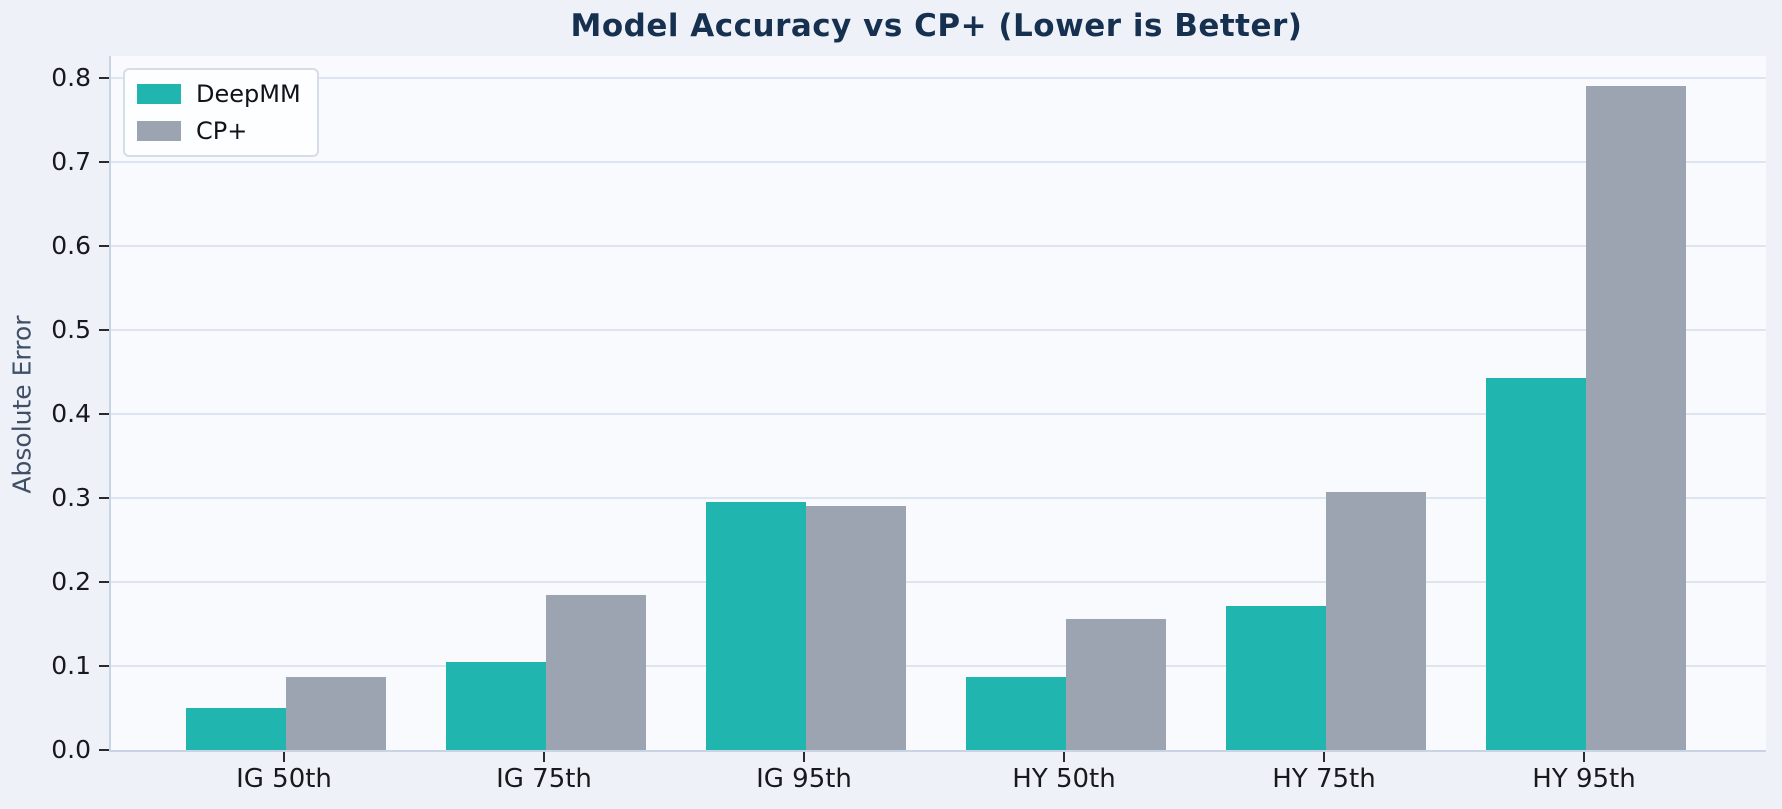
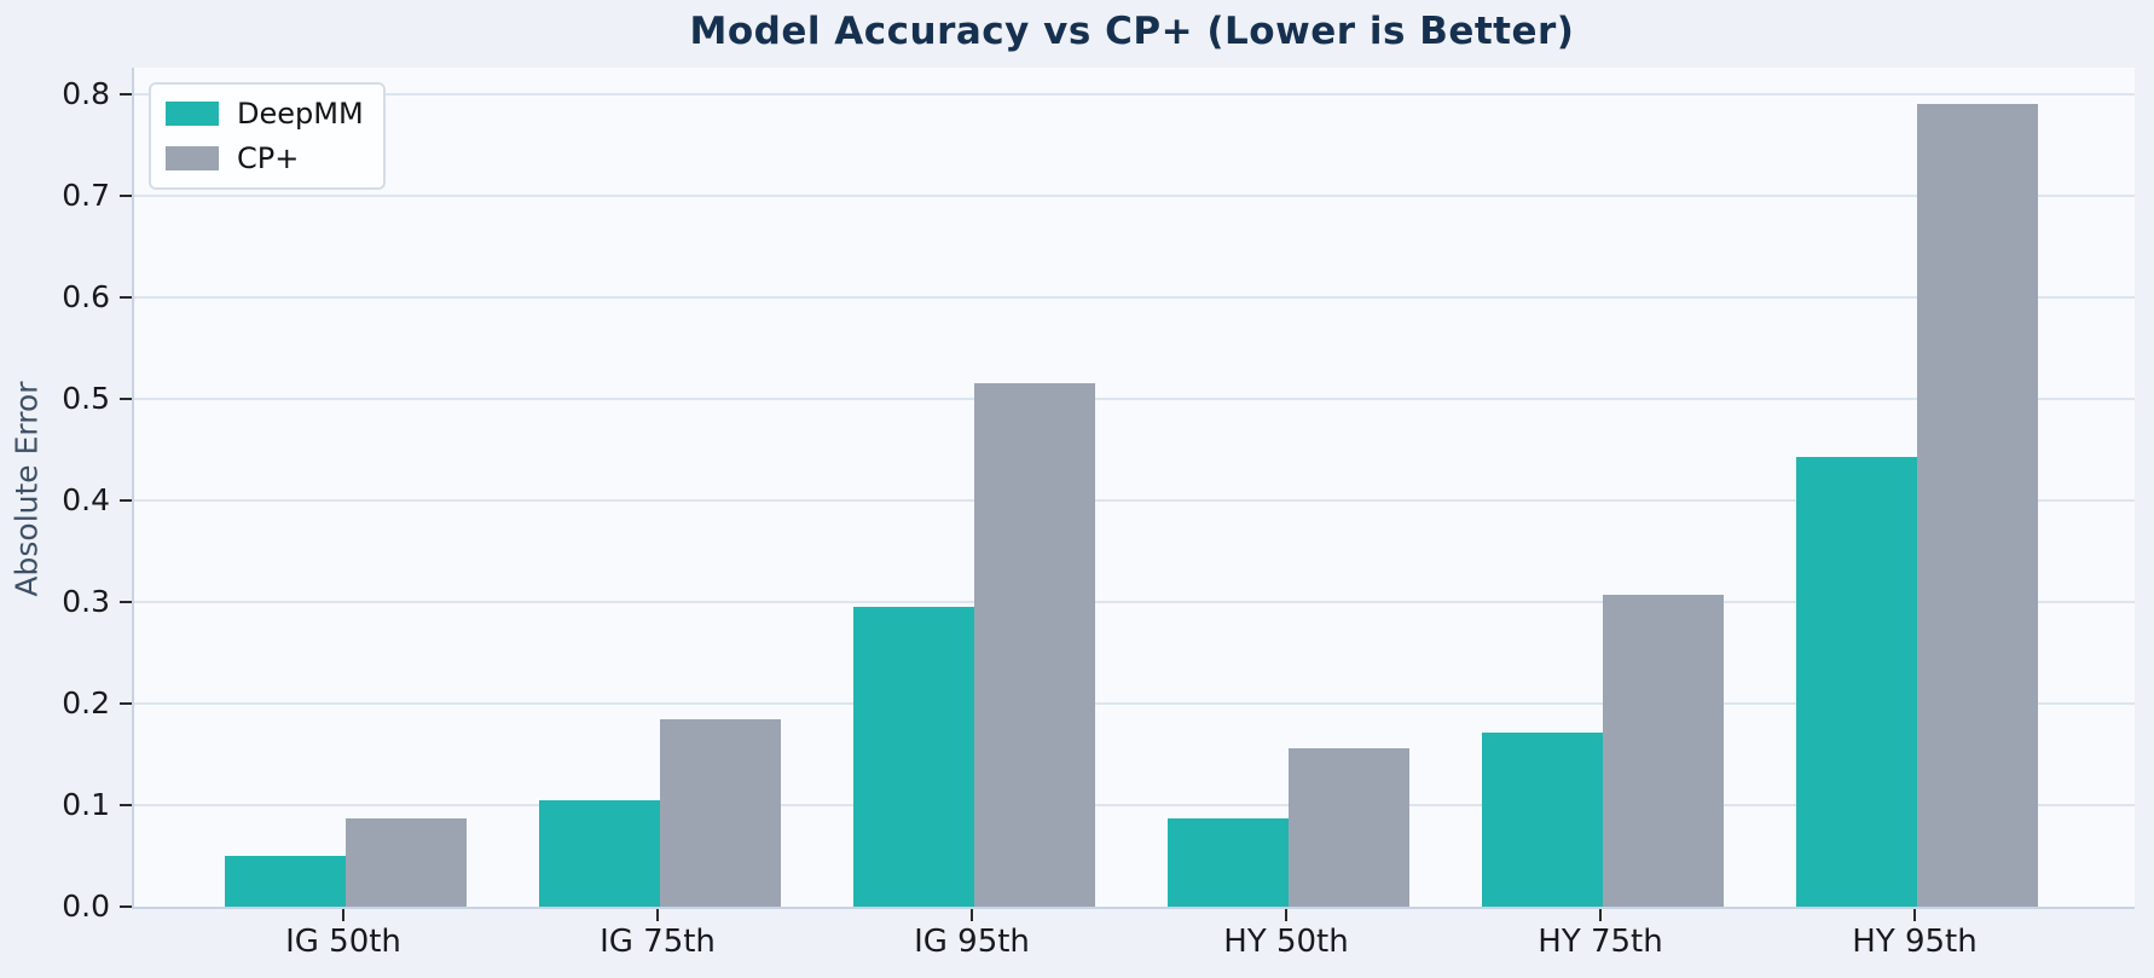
CP+/IG 95th: 0.29 -> 0.52
